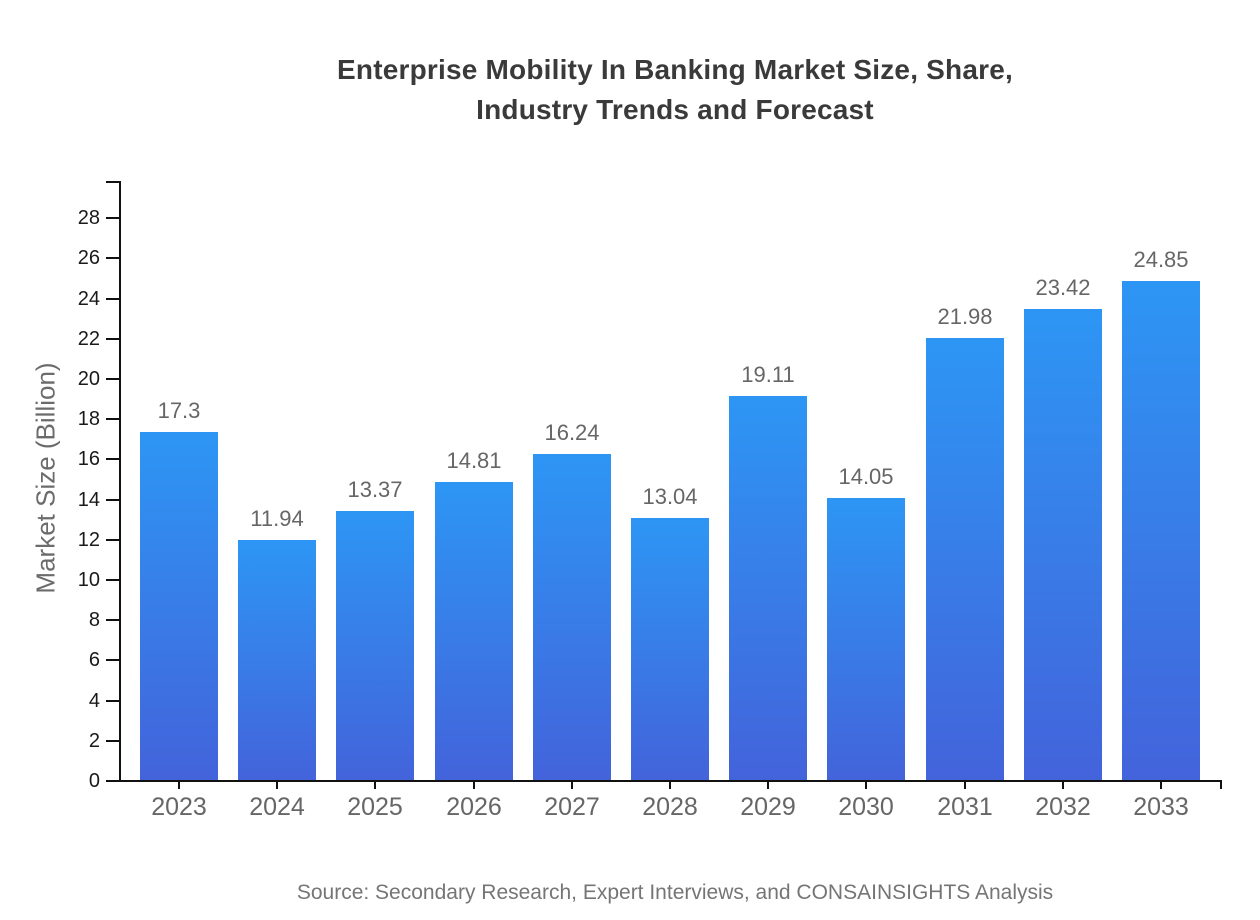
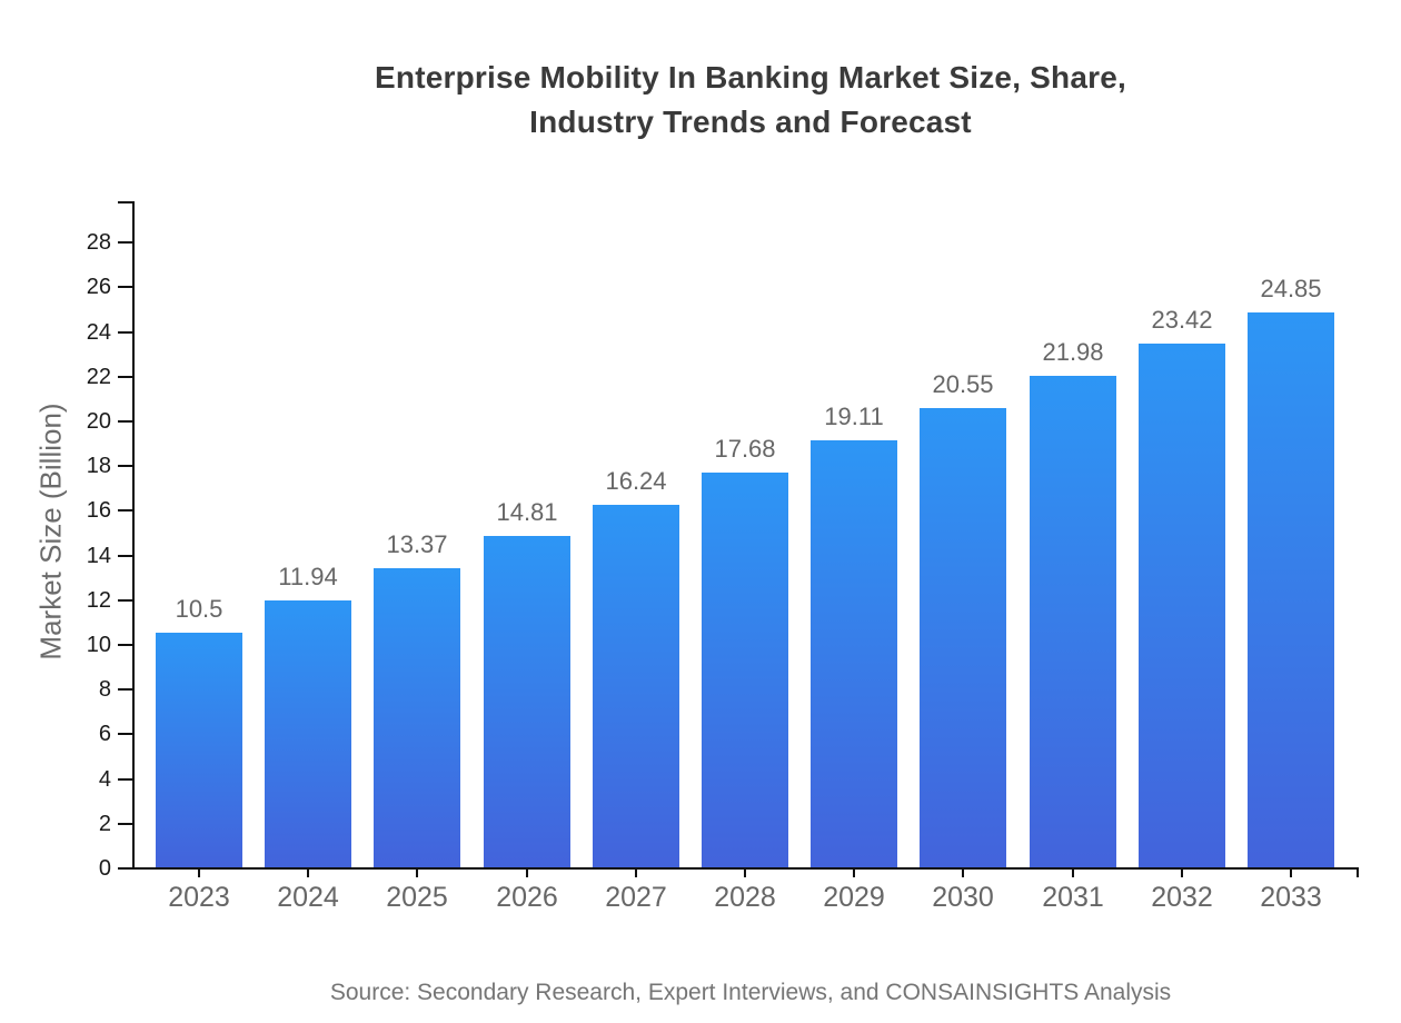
2023: 17.3 -> 10.5
2028: 13.04 -> 17.68
2030: 14.05 -> 20.55
